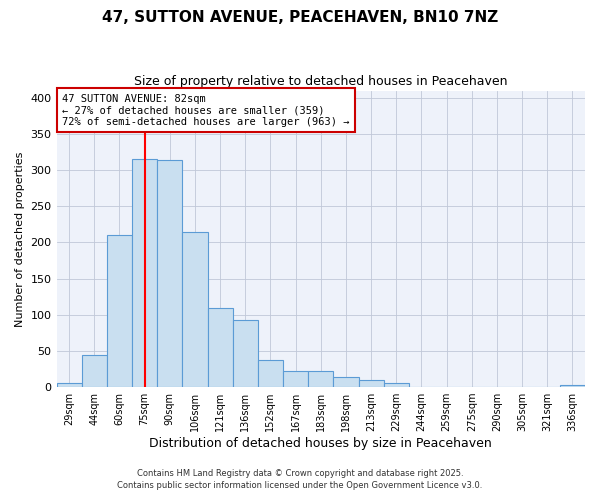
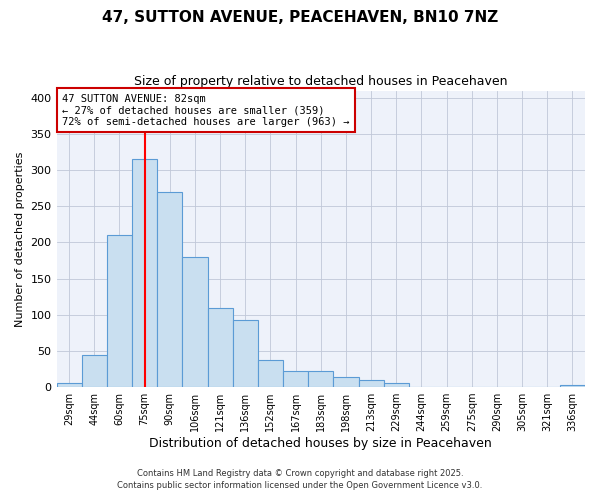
90sqm: 314 -> 270
106sqm: 214 -> 180
